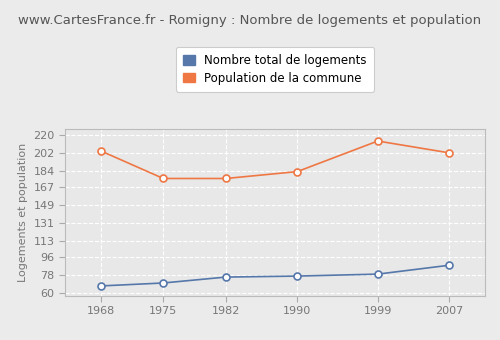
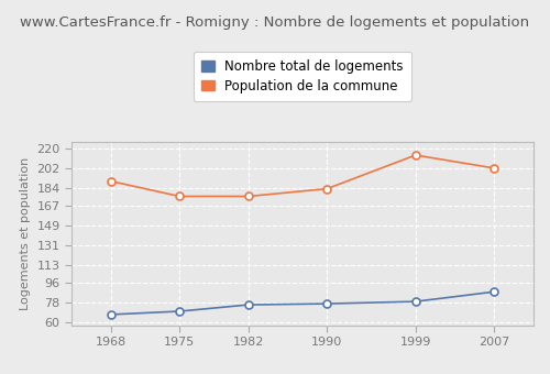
Population de la commune/1968: 204 -> 190
